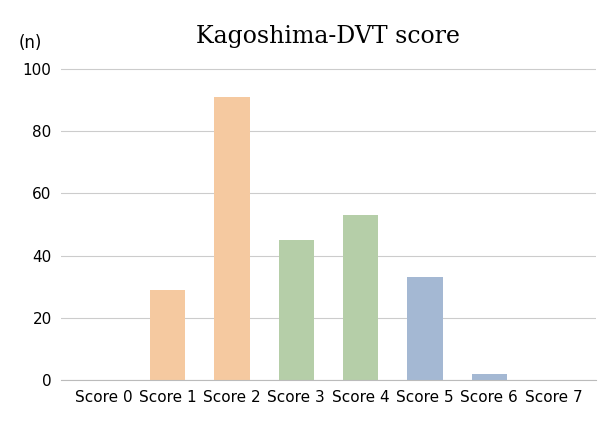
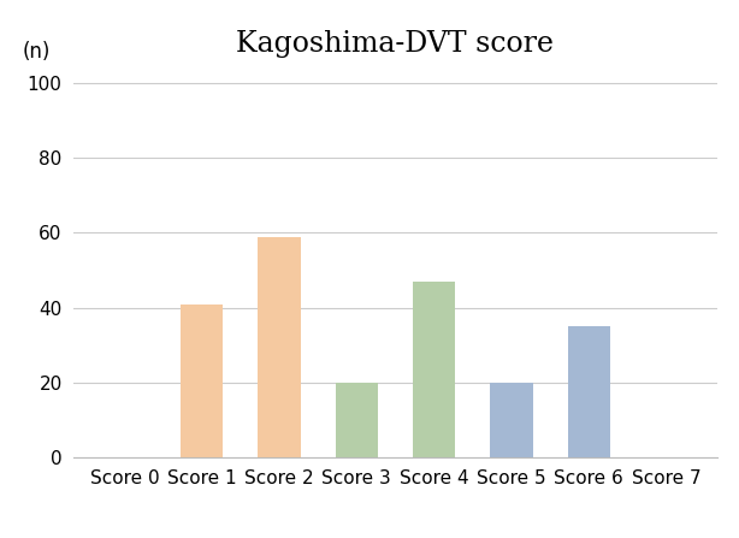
Score 1: 29 -> 41
Score 2: 91 -> 59
Score 3: 45 -> 20
Score 4: 53 -> 47
Score 5: 33 -> 20
Score 6: 2 -> 35
